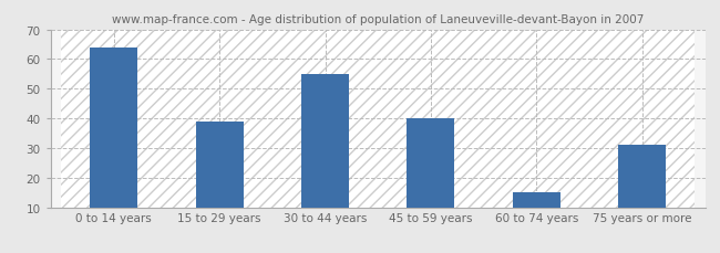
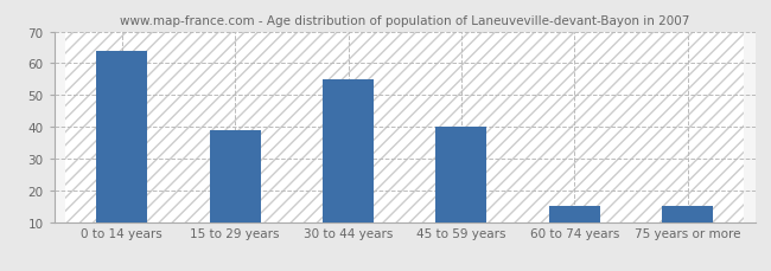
75 years or more: 31 -> 15
